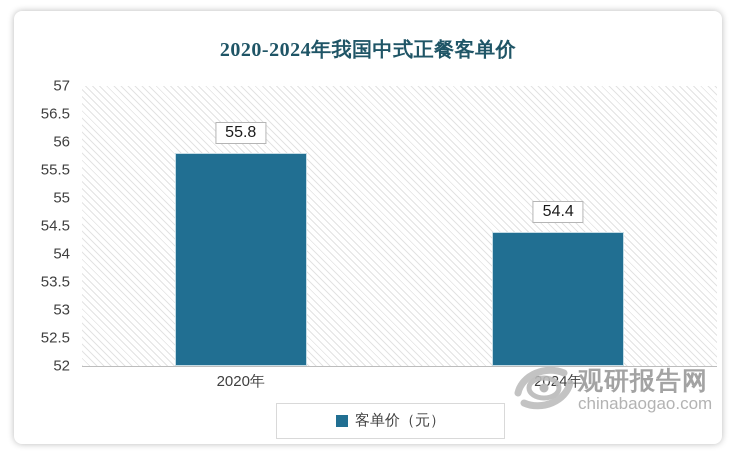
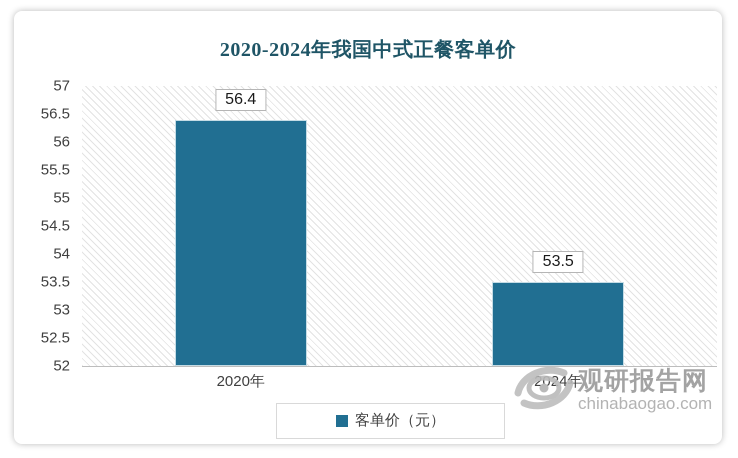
2020年: 55.8 -> 56.4
2024年: 54.4 -> 53.5
